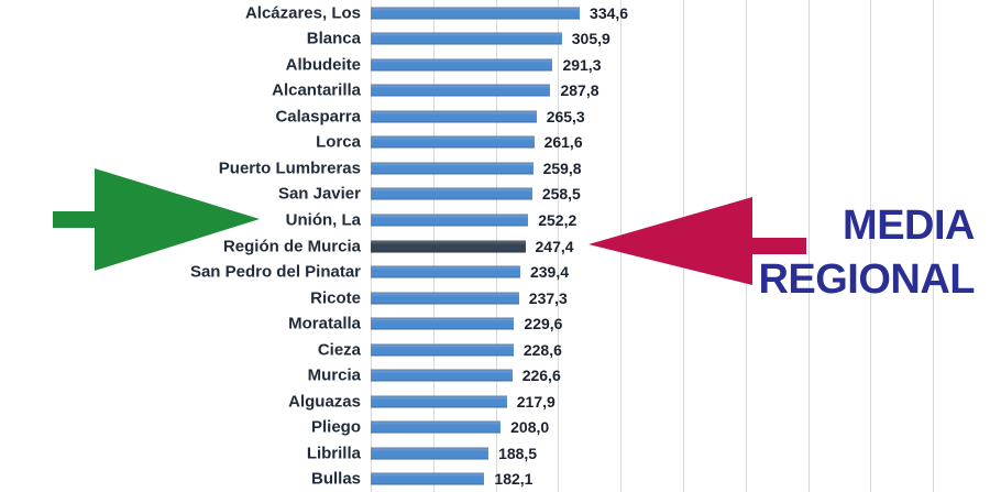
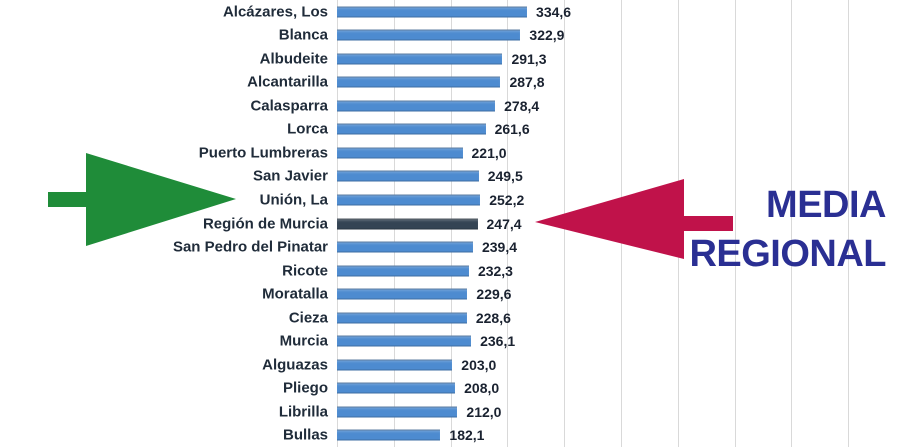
Blanca: 305,9 -> 322,9
Calasparra: 265,3 -> 278,4
Puerto Lumbreras: 259,8 -> 221,0
San Javier: 258,5 -> 249,5
Ricote: 237,3 -> 232,3
Murcia: 226,6 -> 236,1
Alguazas: 217,9 -> 203,0
Librilla: 188,5 -> 212,0
